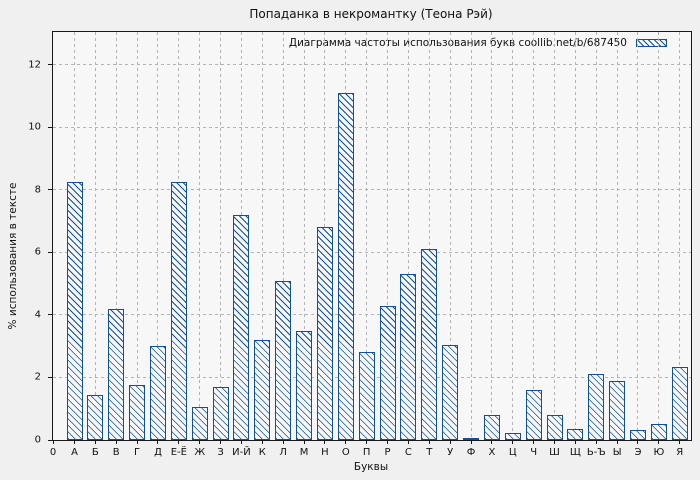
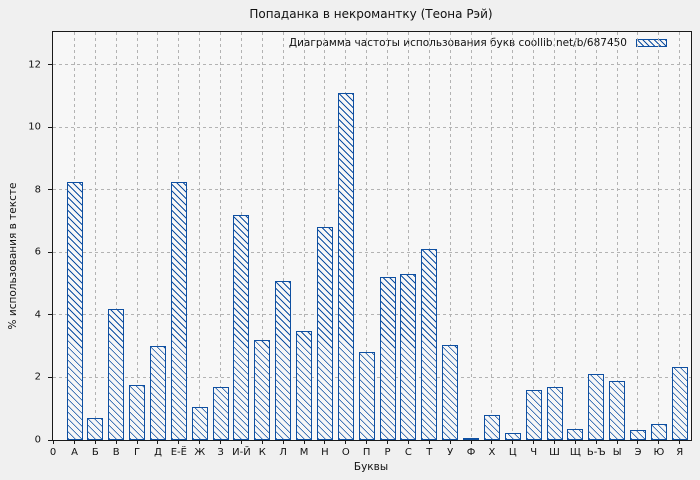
Б: 1.4 -> 0.7
Р: 4.3 -> 5.2
Ш: 0.8 -> 1.7
